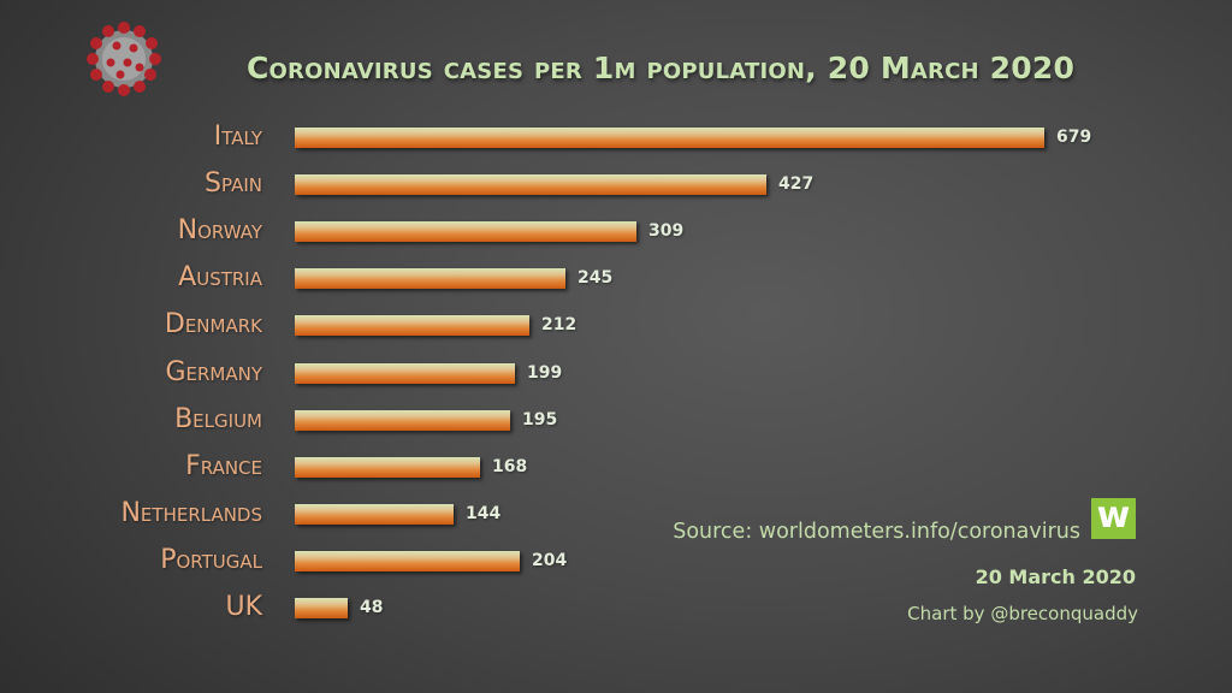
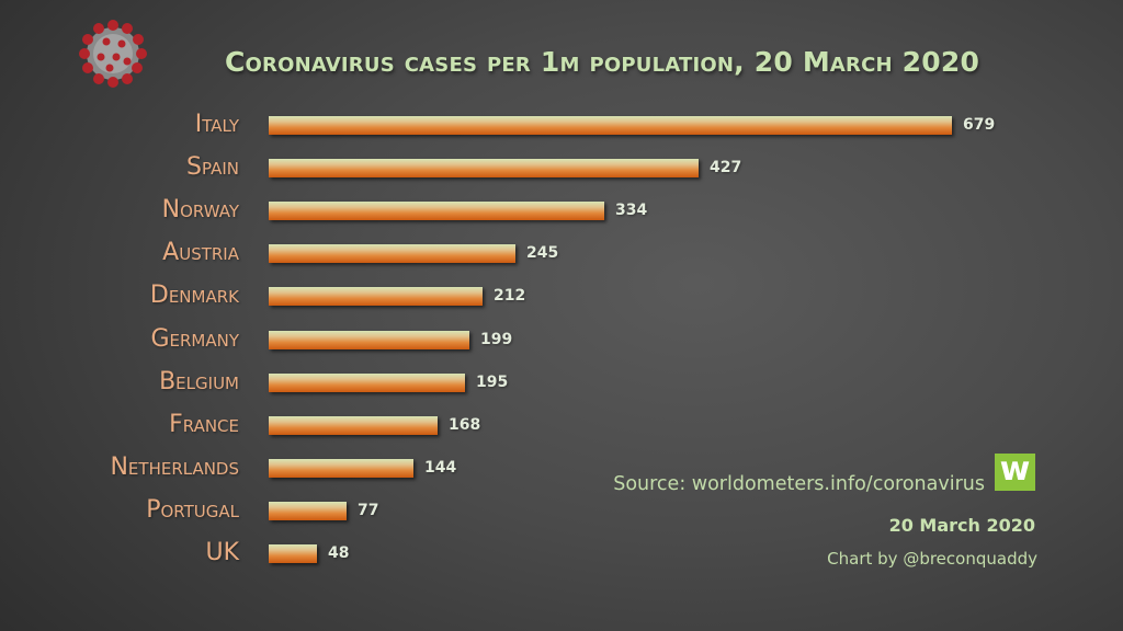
Norway: 309 -> 334
Portugal: 204 -> 77
